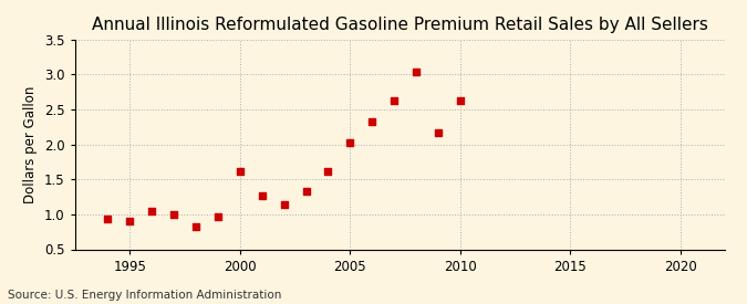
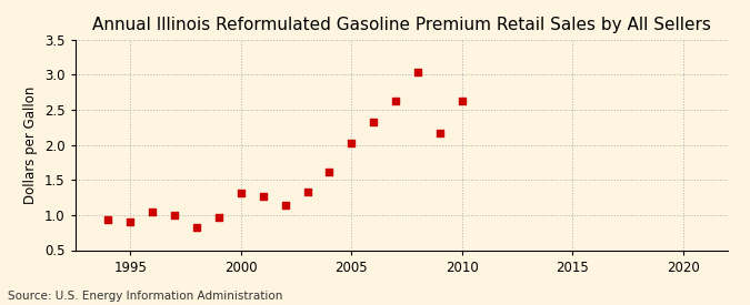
2000: 1.62 -> 1.32
